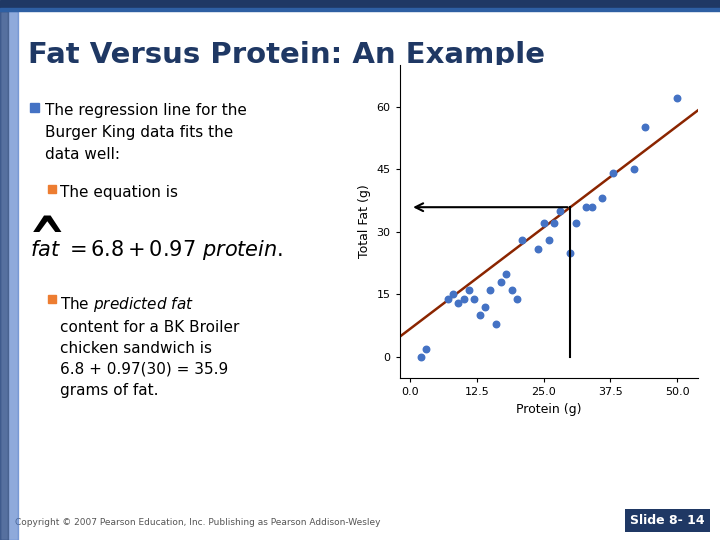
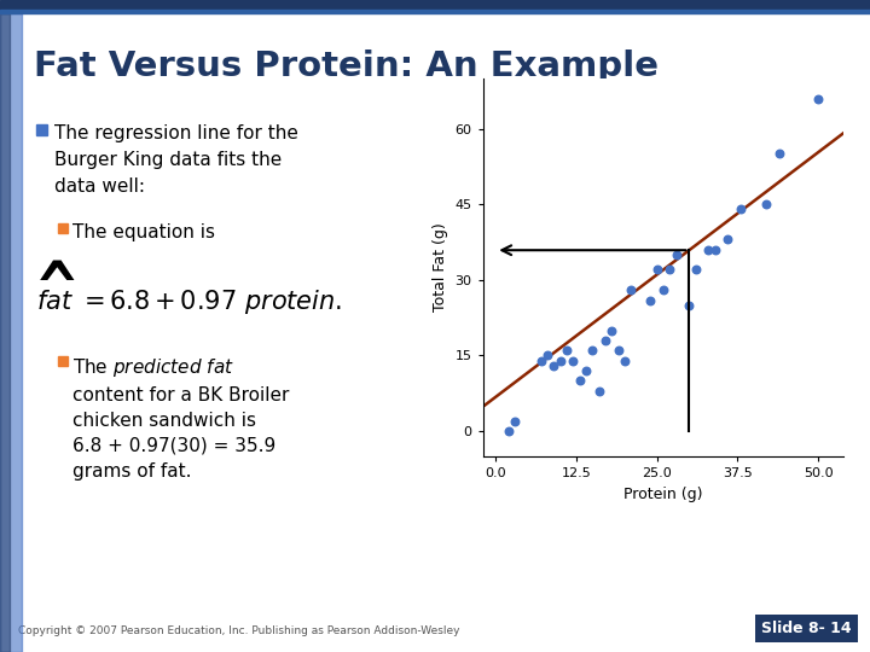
50.0: 62 -> 66
